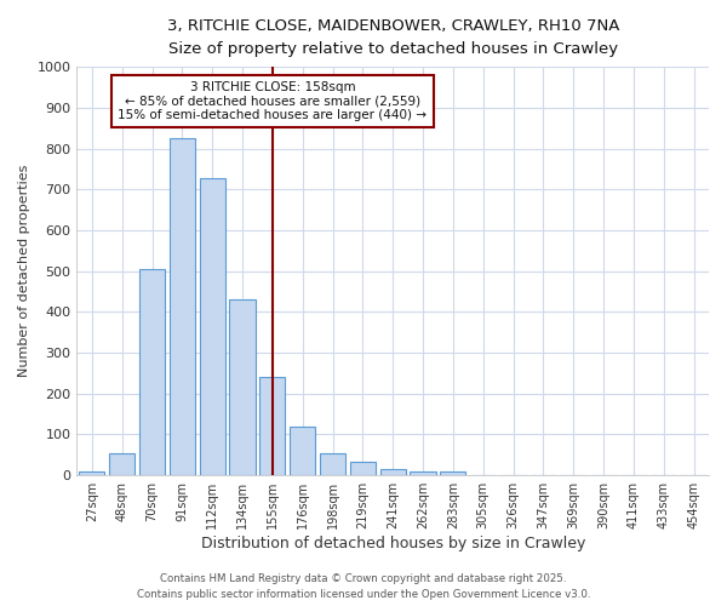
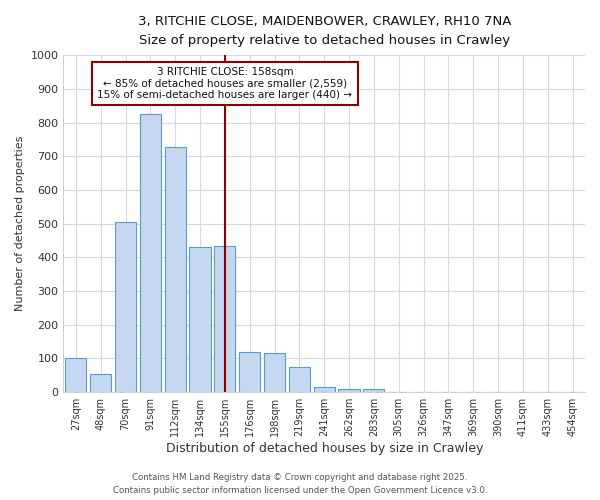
27sqm: 10 -> 100
155sqm: 240 -> 435
198sqm: 55 -> 115
219sqm: 33 -> 75
